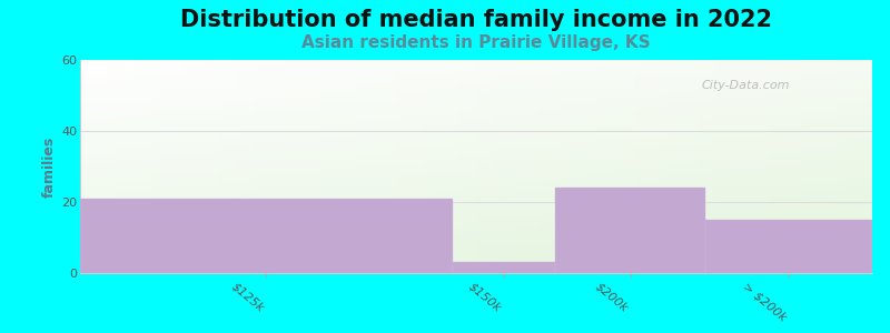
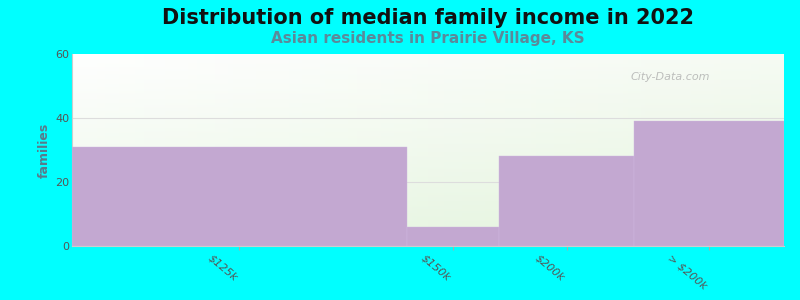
$125k: 21 -> 31
$150k: 3 -> 6
$200k: 24 -> 28
> $200k: 15 -> 39
